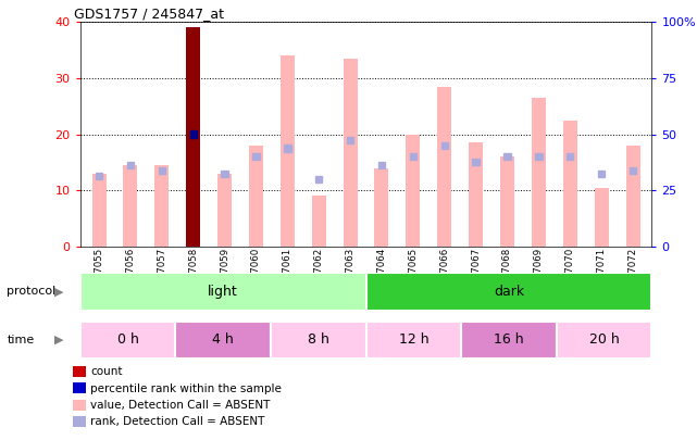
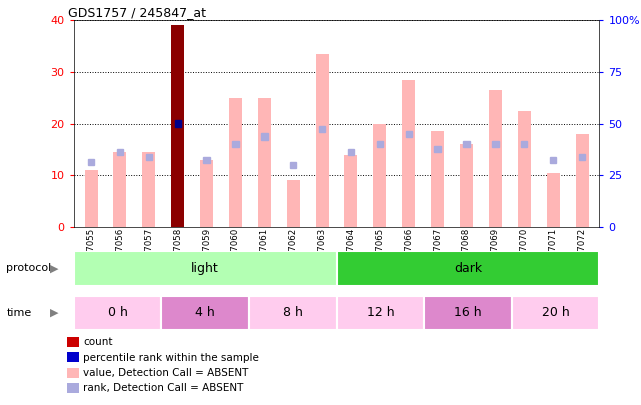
GSM77055: 13.0 -> 11.0
GSM77060: 18.0 -> 25.0
GSM77061: 34.0 -> 25.0
